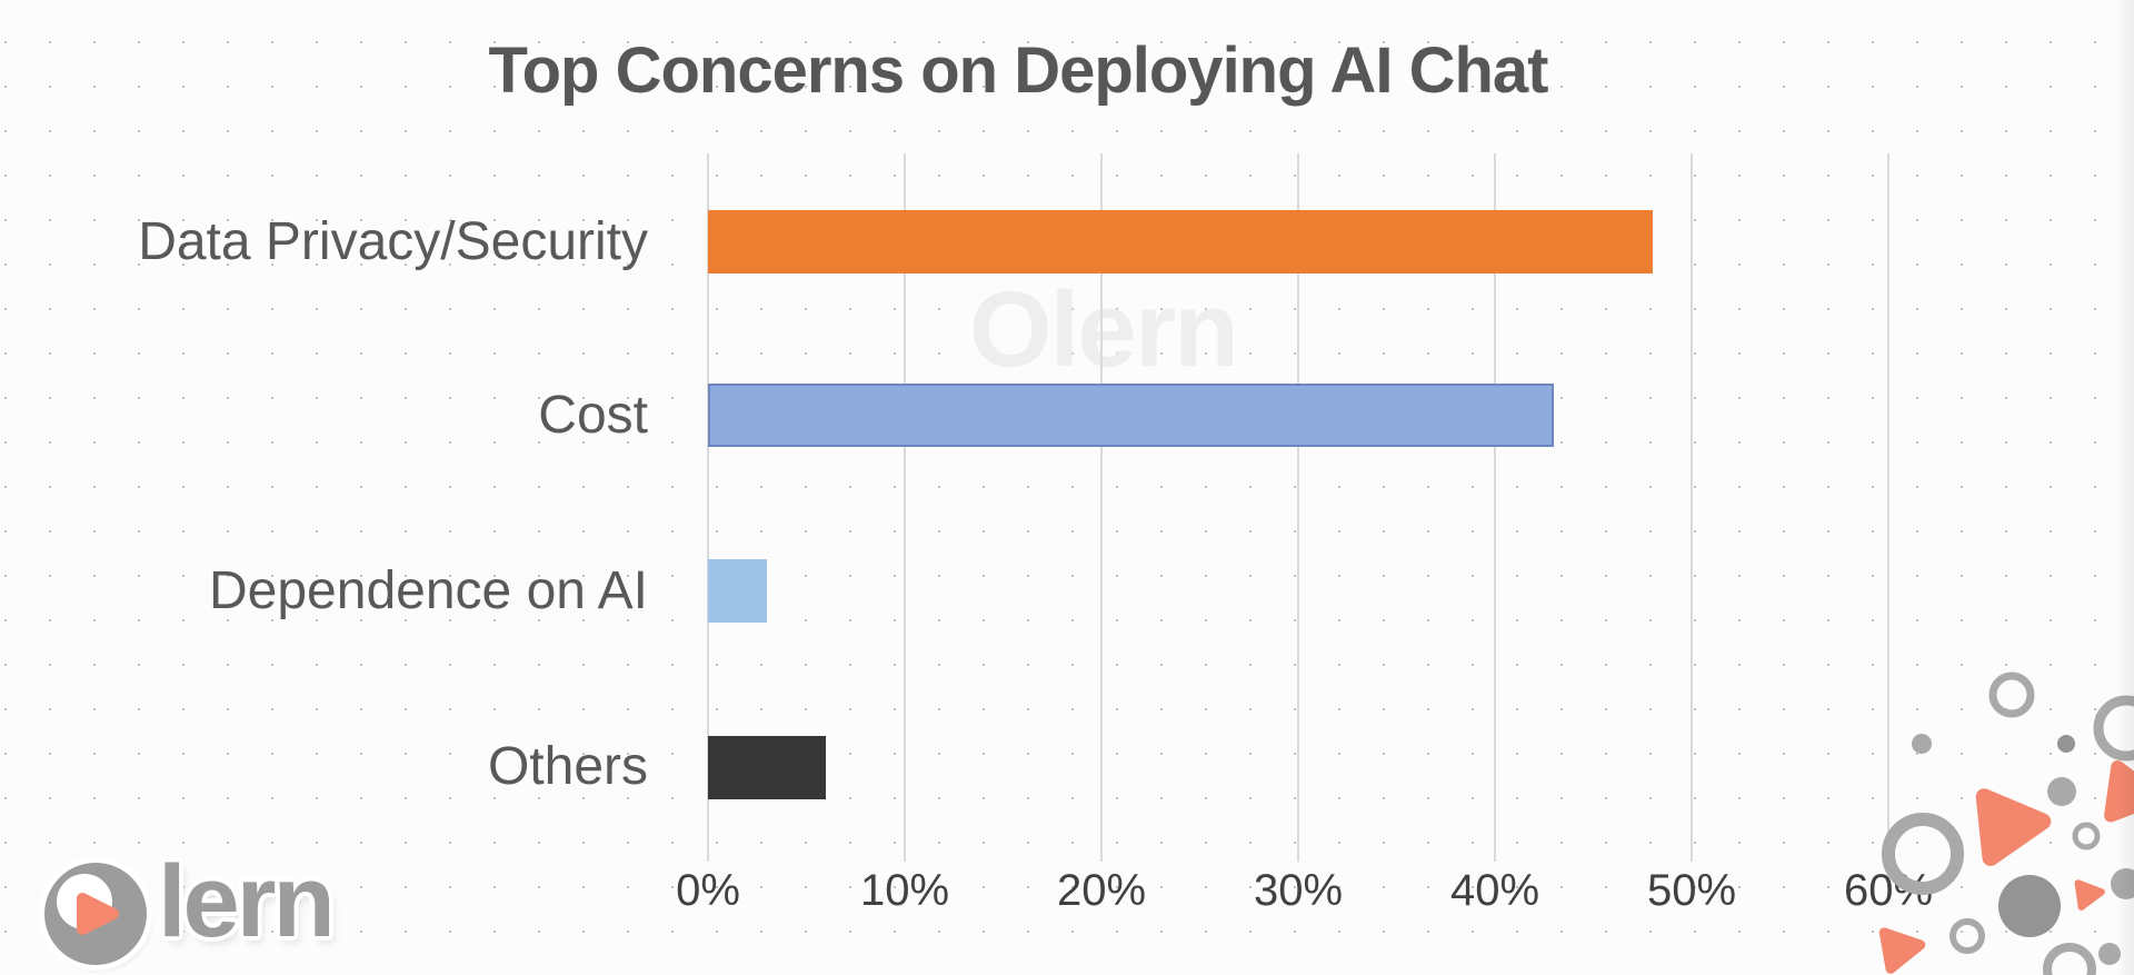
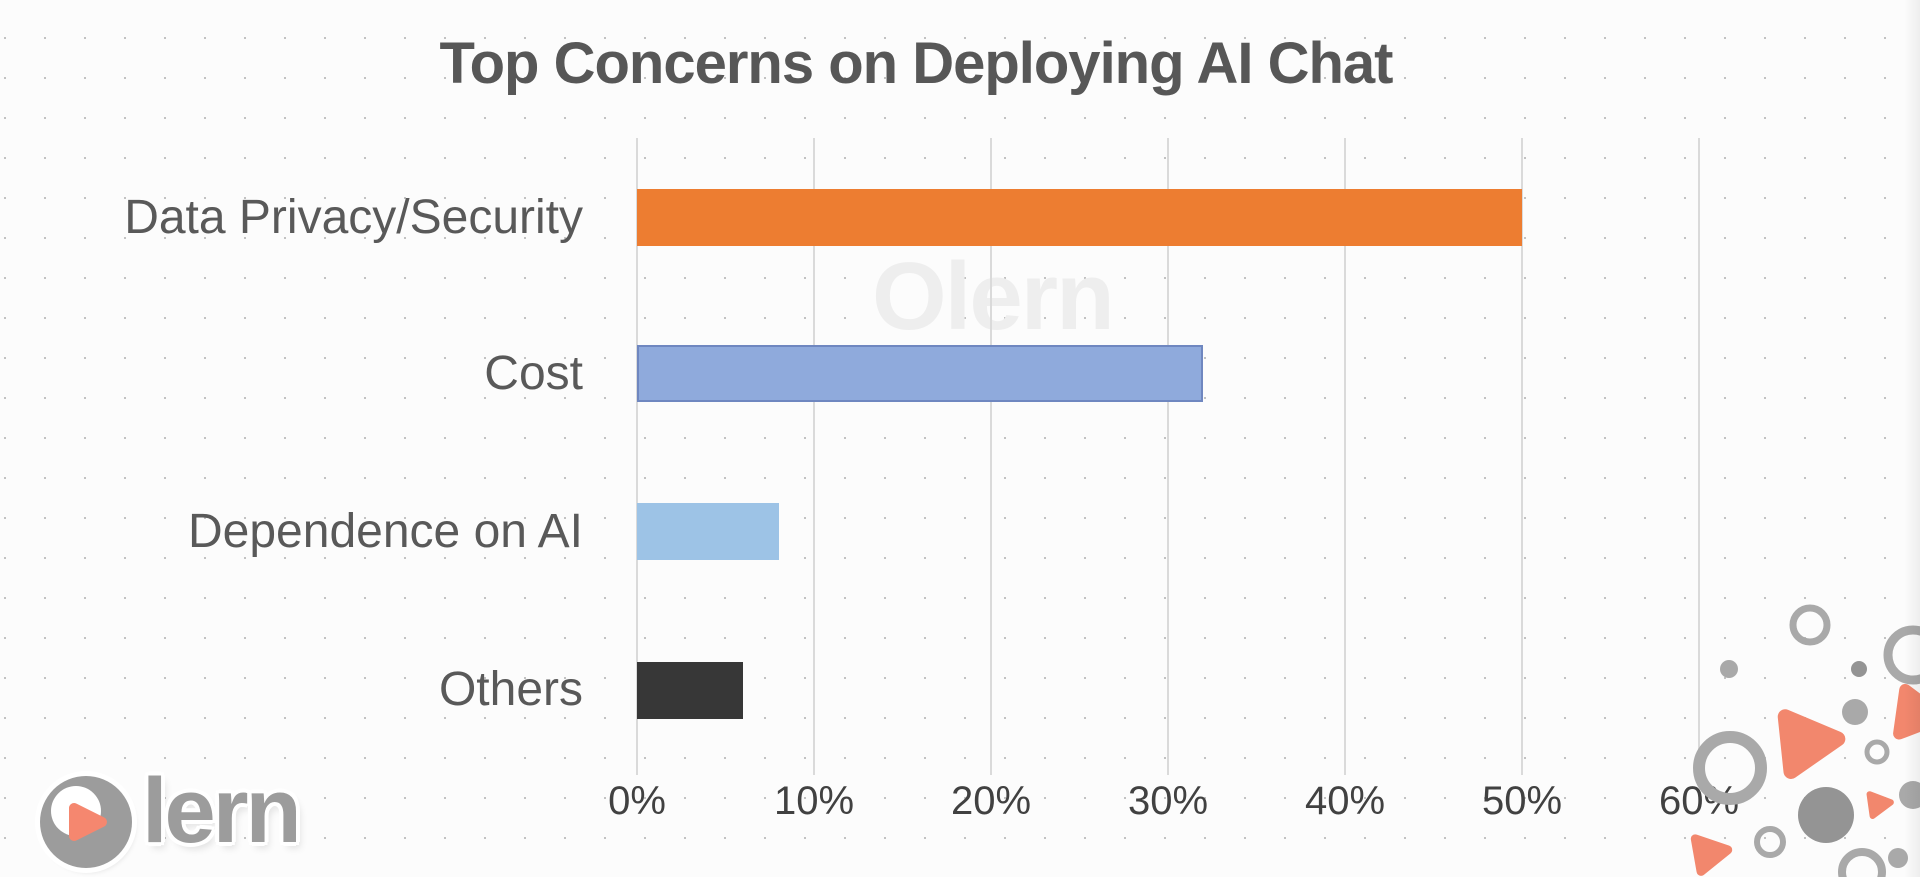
Data Privacy/Security: 48% -> 50%
Cost: 43% -> 32%
Dependence on AI: 3% -> 8%
